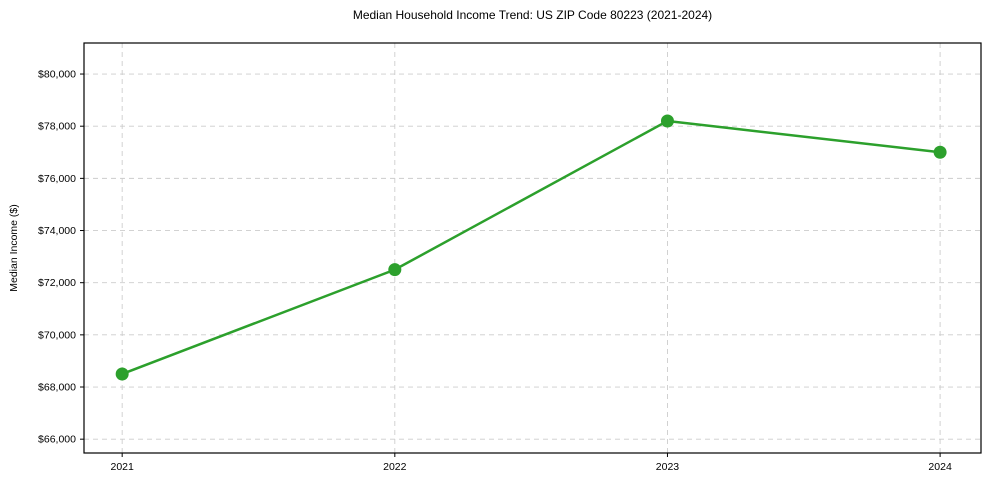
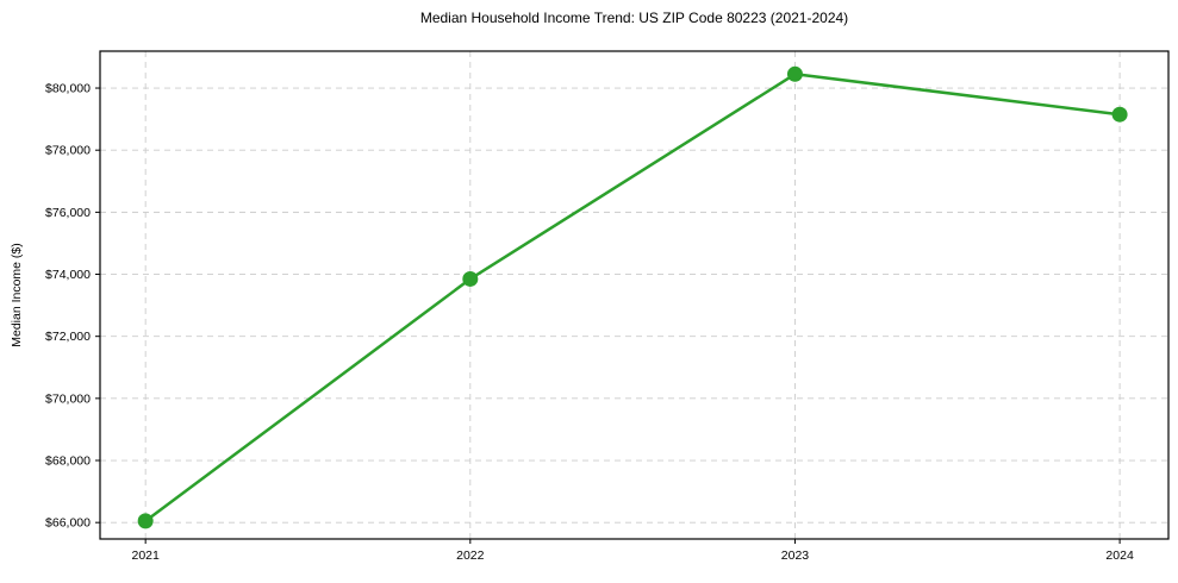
2021: $68500 -> $66000
2022: $72500 -> $73800
2023: $78200 -> $80400
2024: $77000 -> $79200
